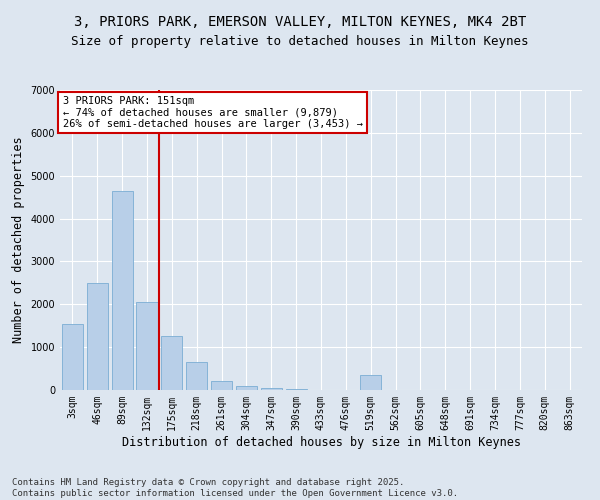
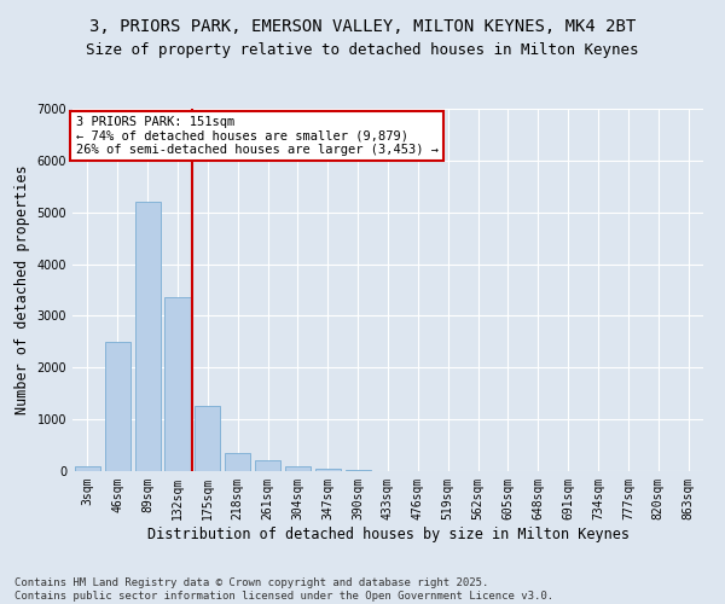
3sqm: 1550 -> 100
89sqm: 4650 -> 5200
132sqm: 2050 -> 3350
218sqm: 650 -> 350
519sqm: 350 -> 0
